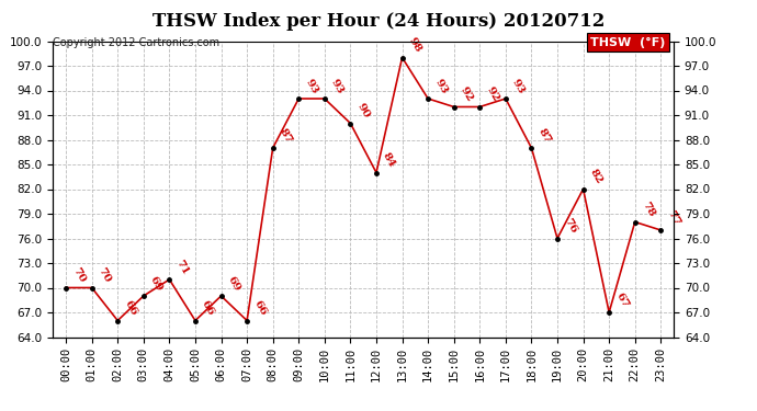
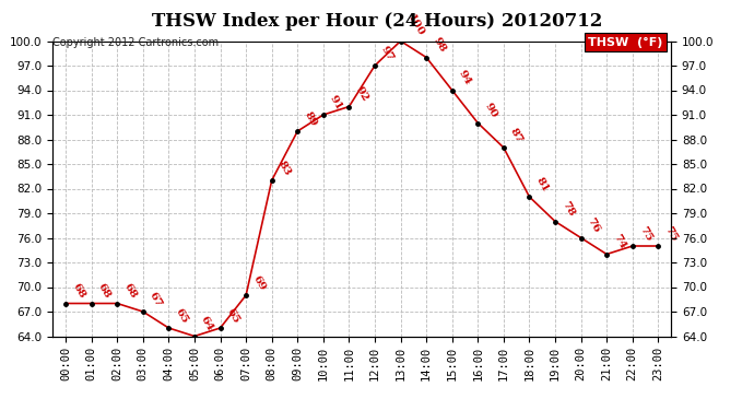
00:00: 70 -> 68
01:00: 70 -> 68
02:00: 66 -> 68
03:00: 69 -> 67
04:00: 71 -> 65
05:00: 66 -> 64
06:00: 69 -> 65
07:00: 66 -> 69
08:00: 87 -> 83
09:00: 93 -> 89
10:00: 93 -> 91
11:00: 90 -> 92
12:00: 84 -> 97
13:00: 98 -> 100
14:00: 93 -> 98
15:00: 92 -> 94
16:00: 92 -> 90
17:00: 93 -> 87
18:00: 87 -> 81
19:00: 76 -> 78
20:00: 82 -> 76
21:00: 67 -> 74
22:00: 78 -> 75
23:00: 77 -> 75
